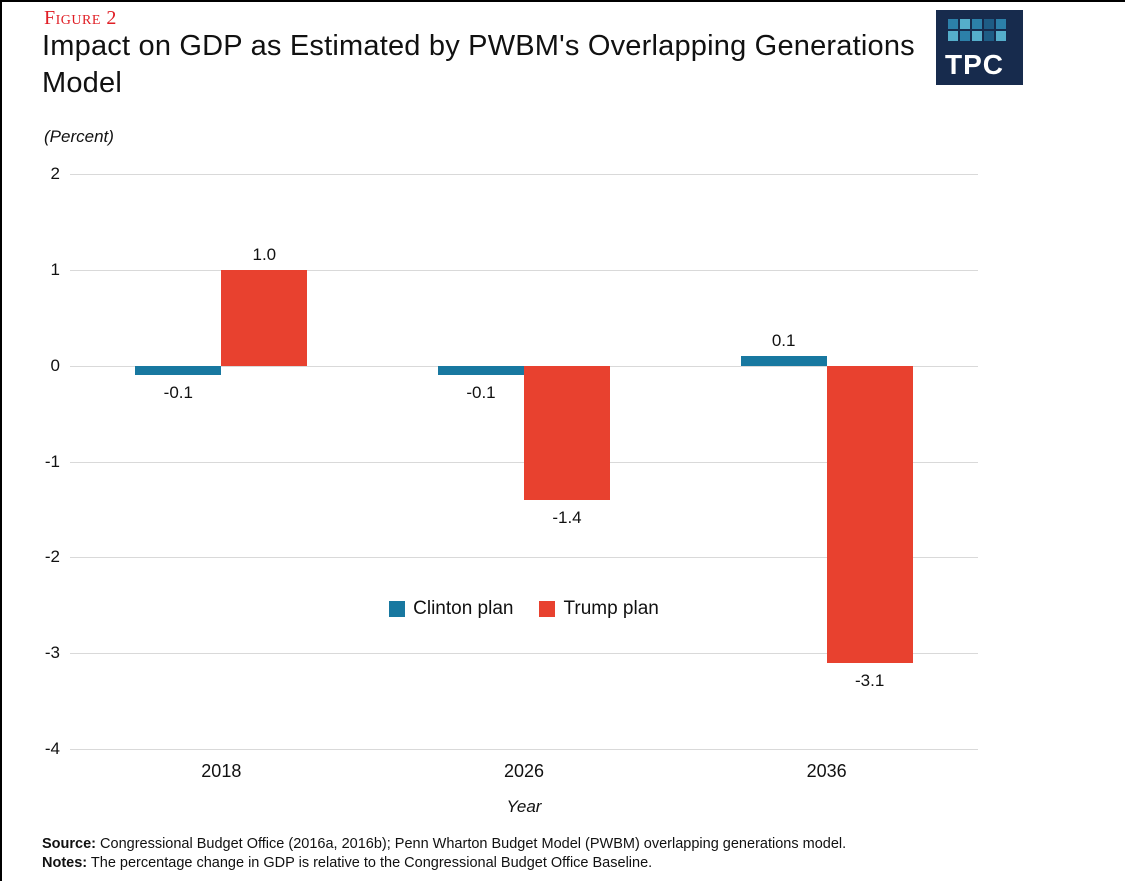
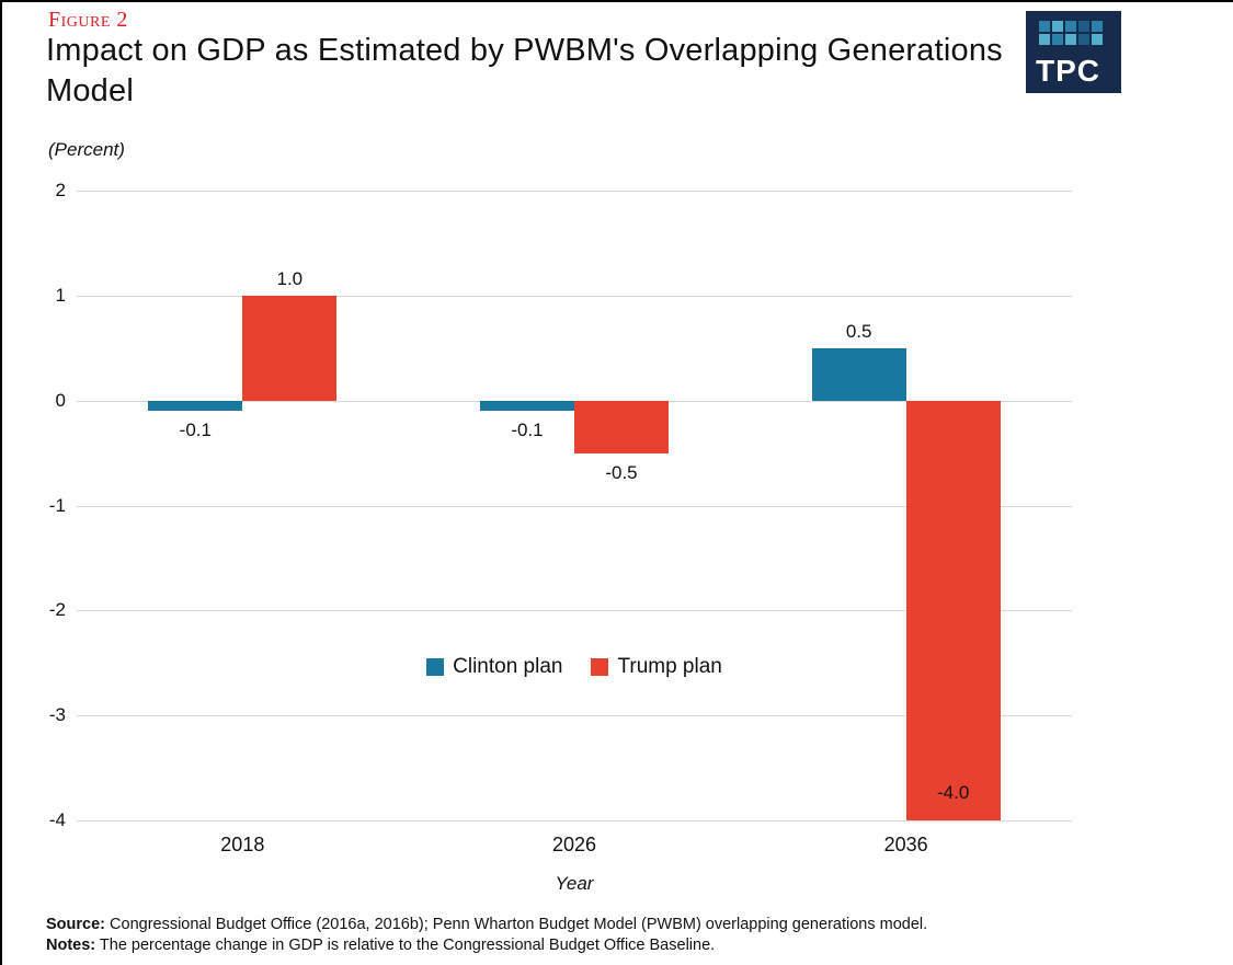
Trump plan/2026: -1.4 -> -0.5
Clinton plan/2036: 0.1 -> 0.5
Trump plan/2036: -3.1 -> -4.0
